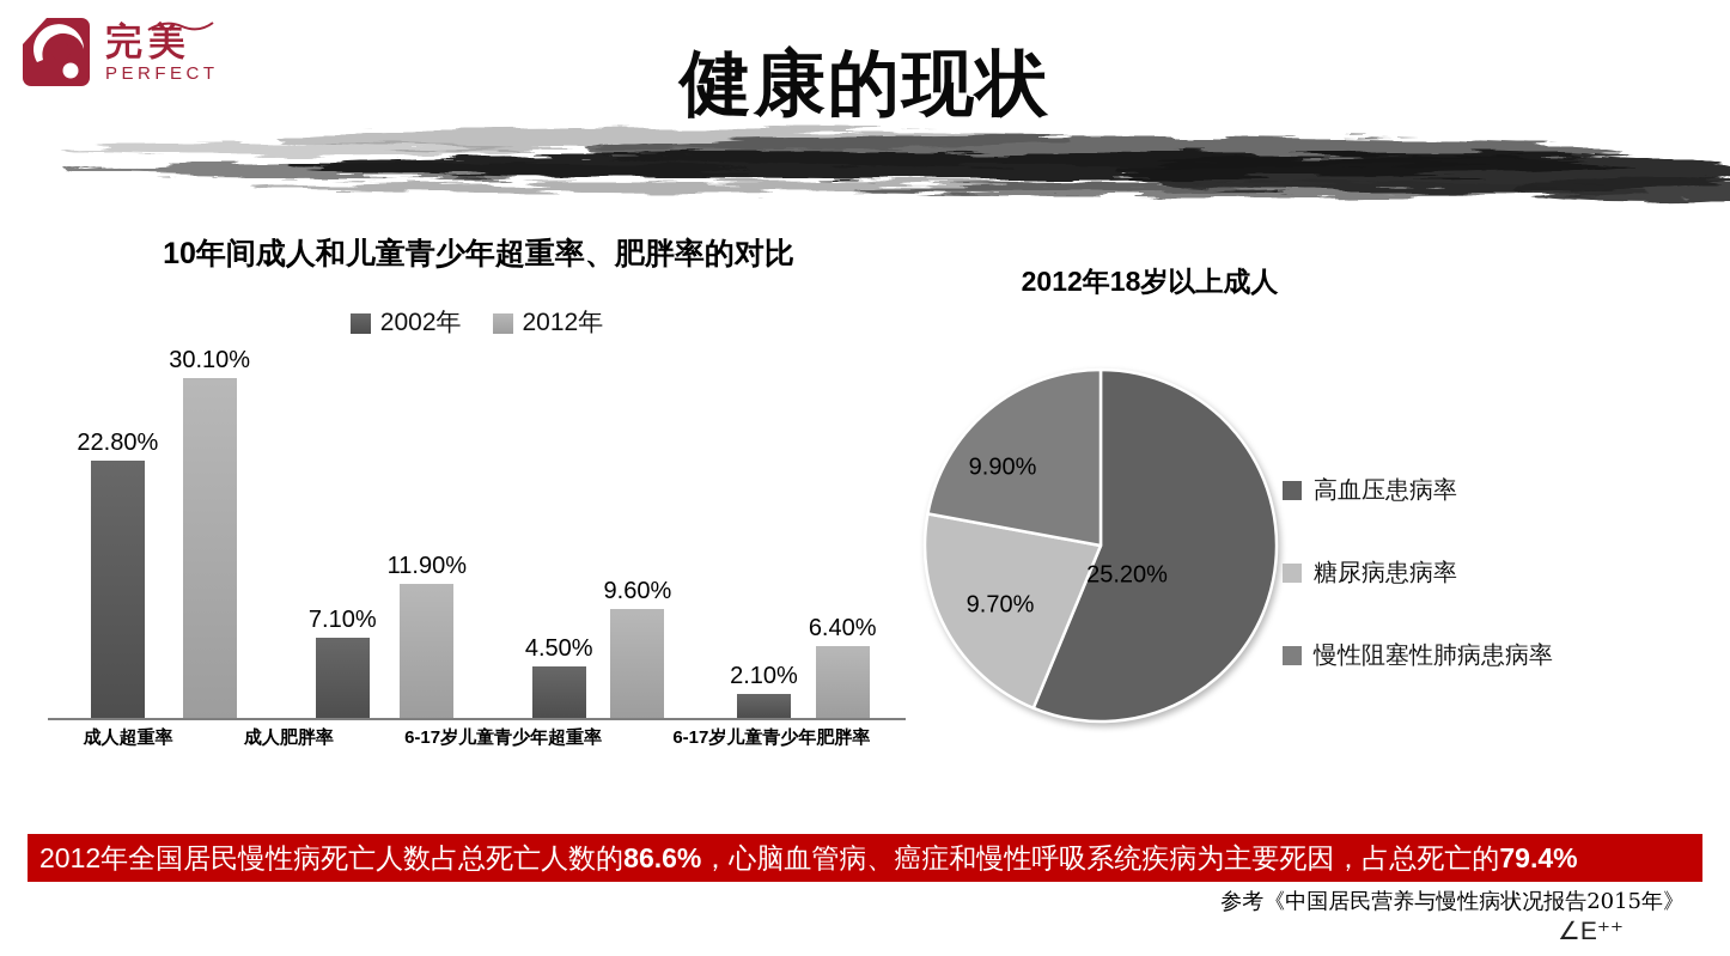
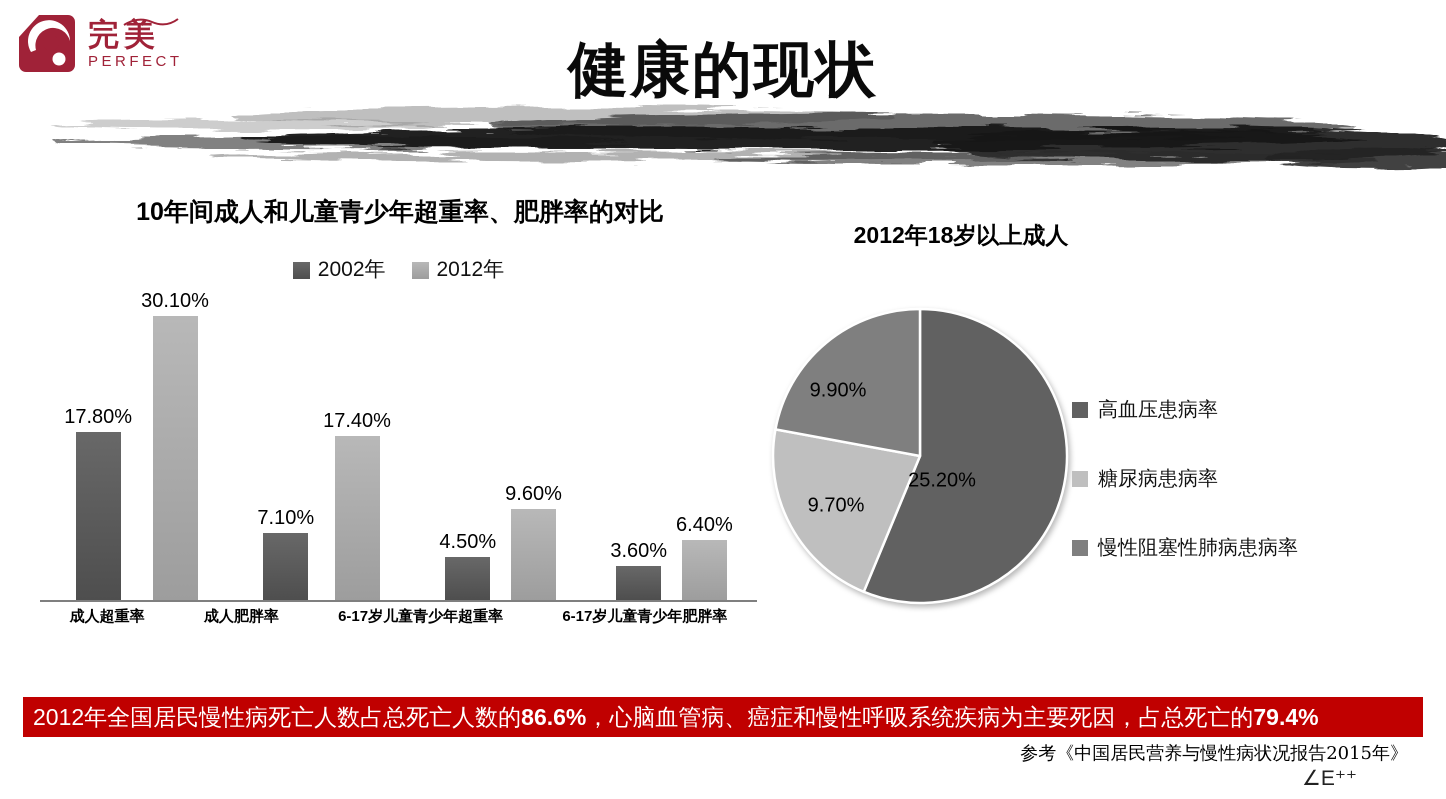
10年间成人和儿童青少年超重率、肥胖率的对比/2002年/成人超重率: 22.80% -> 17.80%
10年间成人和儿童青少年超重率、肥胖率的对比/2012年/成人肥胖率: 11.90% -> 17.40%
10年间成人和儿童青少年超重率、肥胖率的对比/2002年/6-17岁儿童青少年肥胖率: 2.10% -> 3.60%
